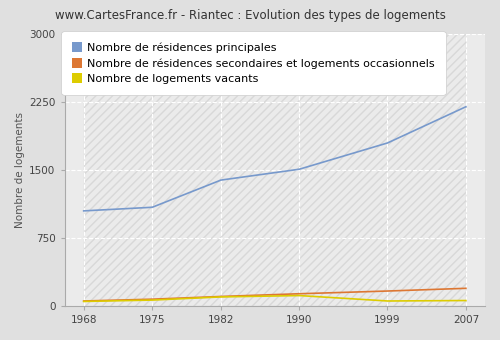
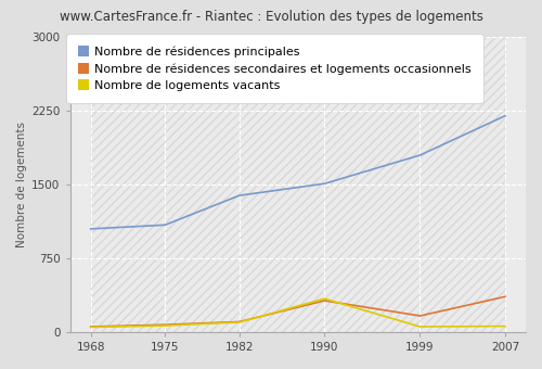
Nombre de résidences secondaires et logements occasionnels/1990: 140 -> 320
Nombre de logements vacants/1990: 120 -> 340
Nombre de résidences secondaires et logements occasionnels/2007: 200 -> 360
